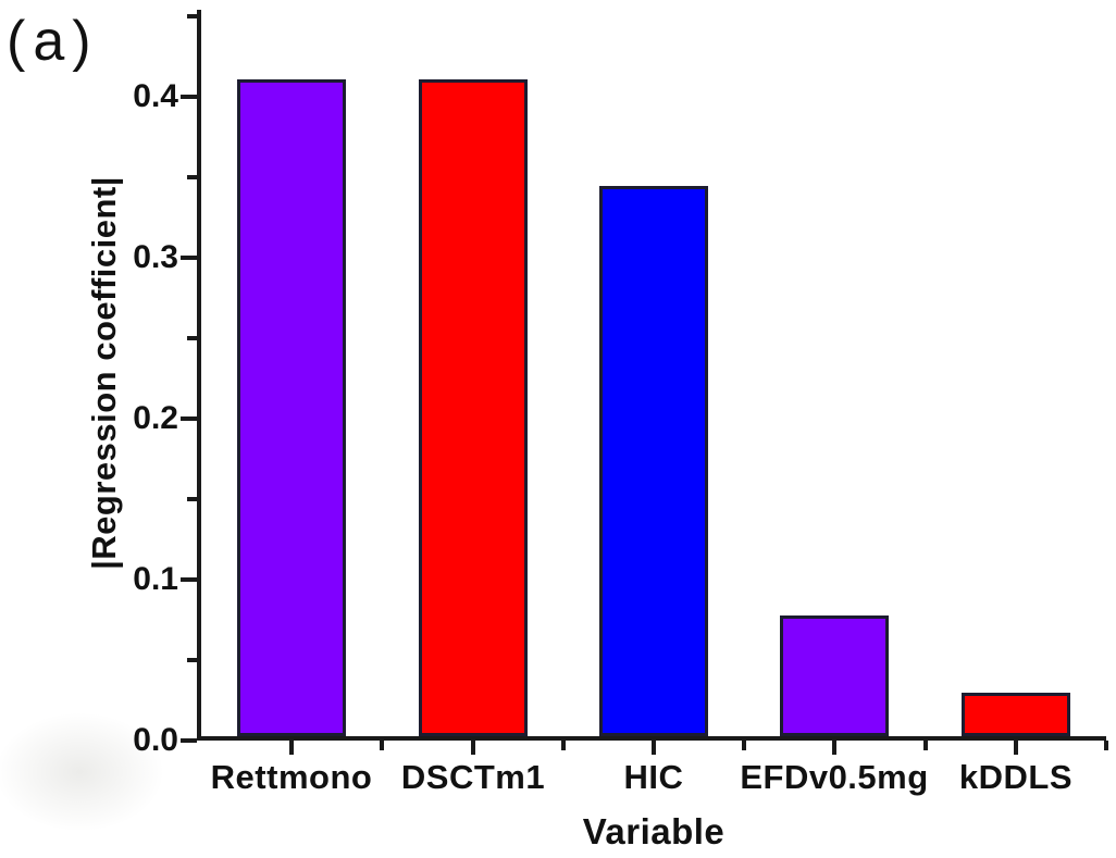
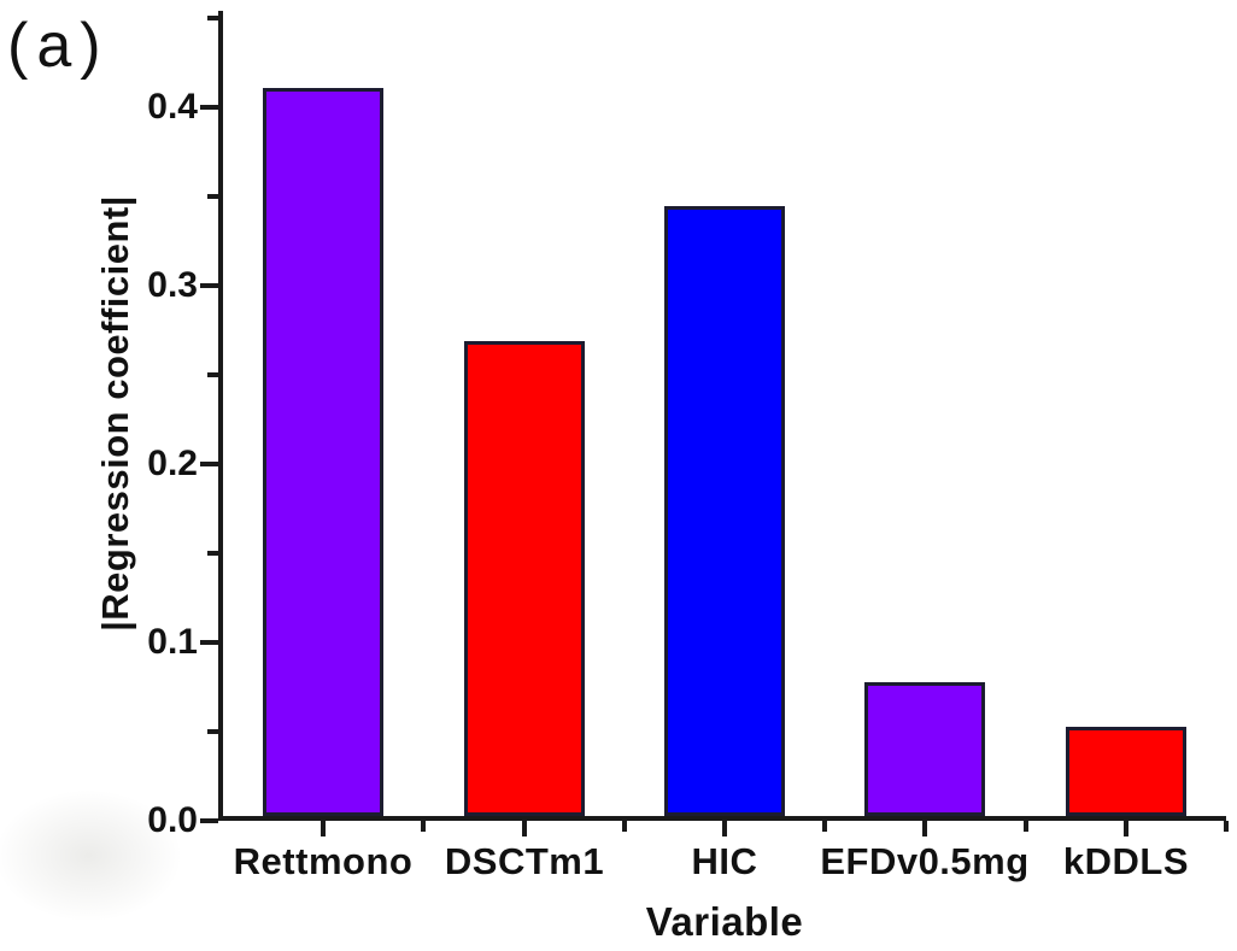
DSCTm1: 0.408 -> 0.266
kDDLS: 0.027 -> 0.050
